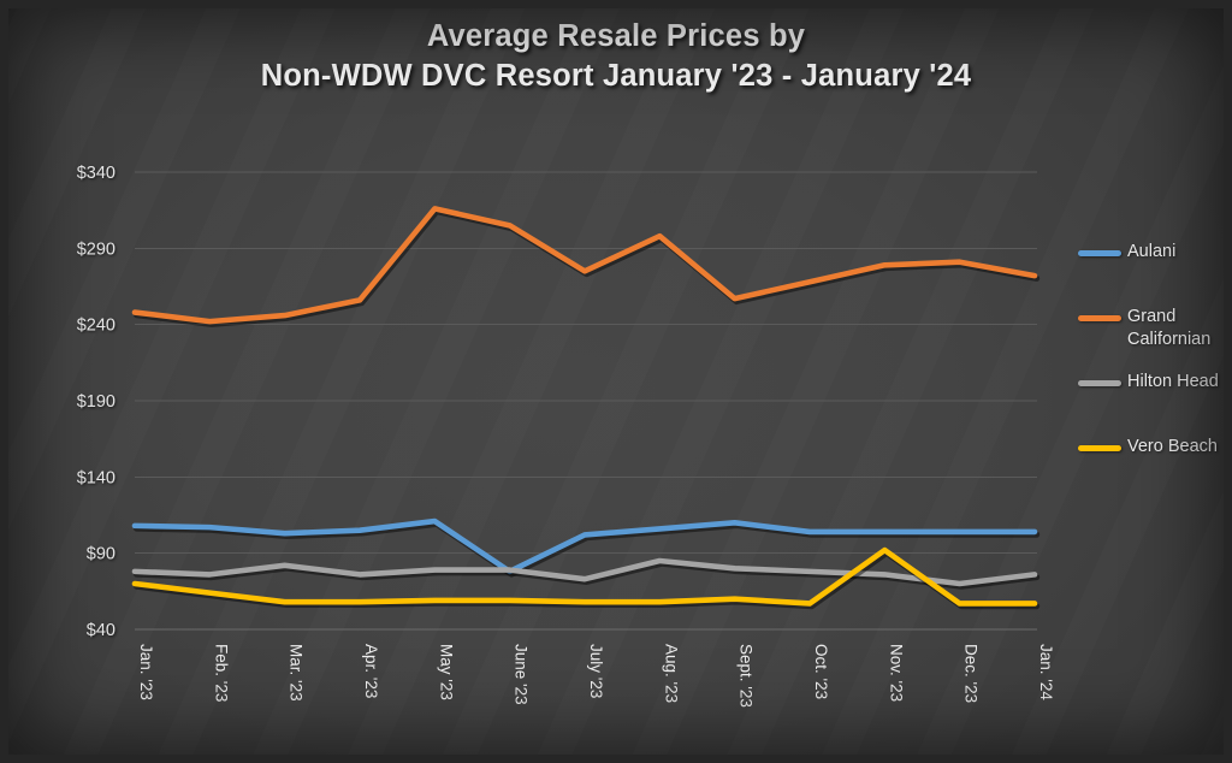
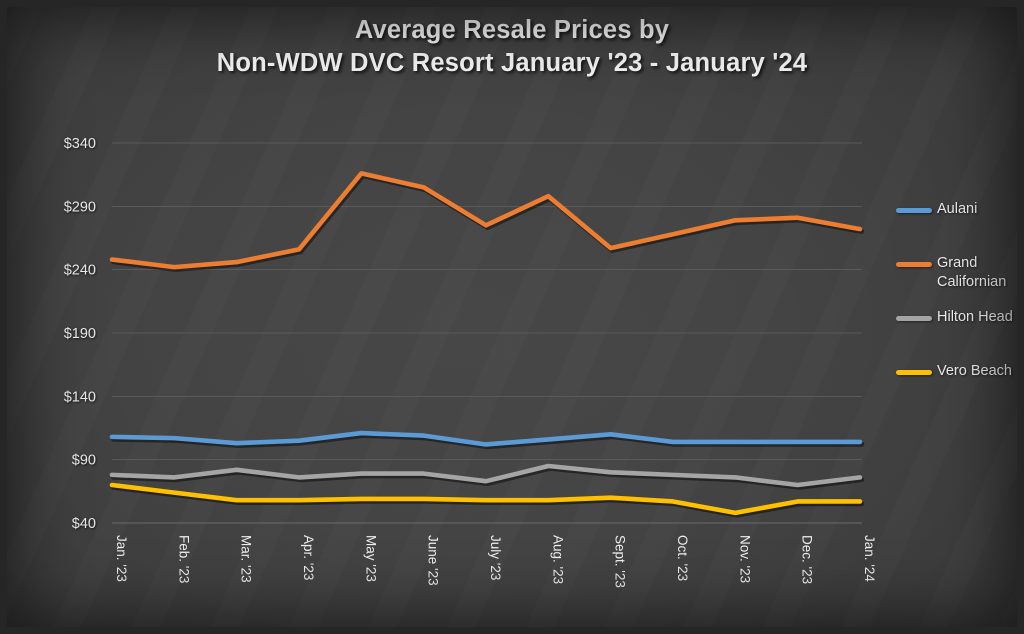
Aulani/June '23: $78 -> $109
Vero Beach/Nov. '23: $92 -> $48
